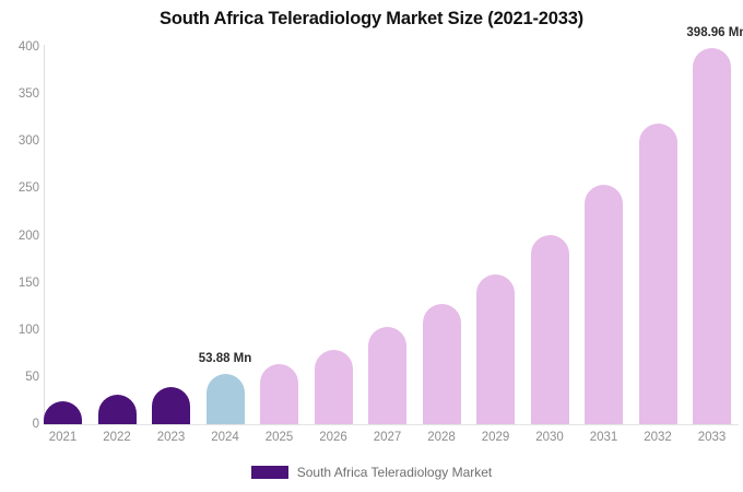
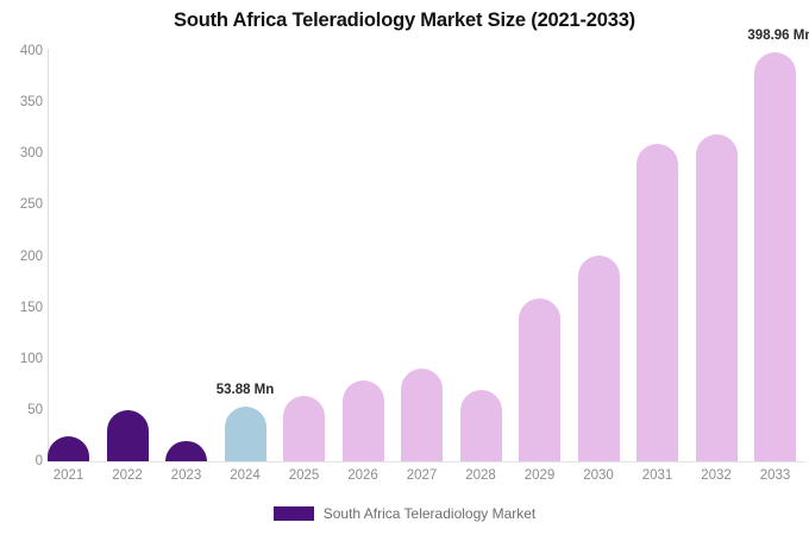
2022: 30 -> 50
2023: 40 -> 20
2027: 100 -> 90
2028: 130 -> 70
2031: 250 -> 310
